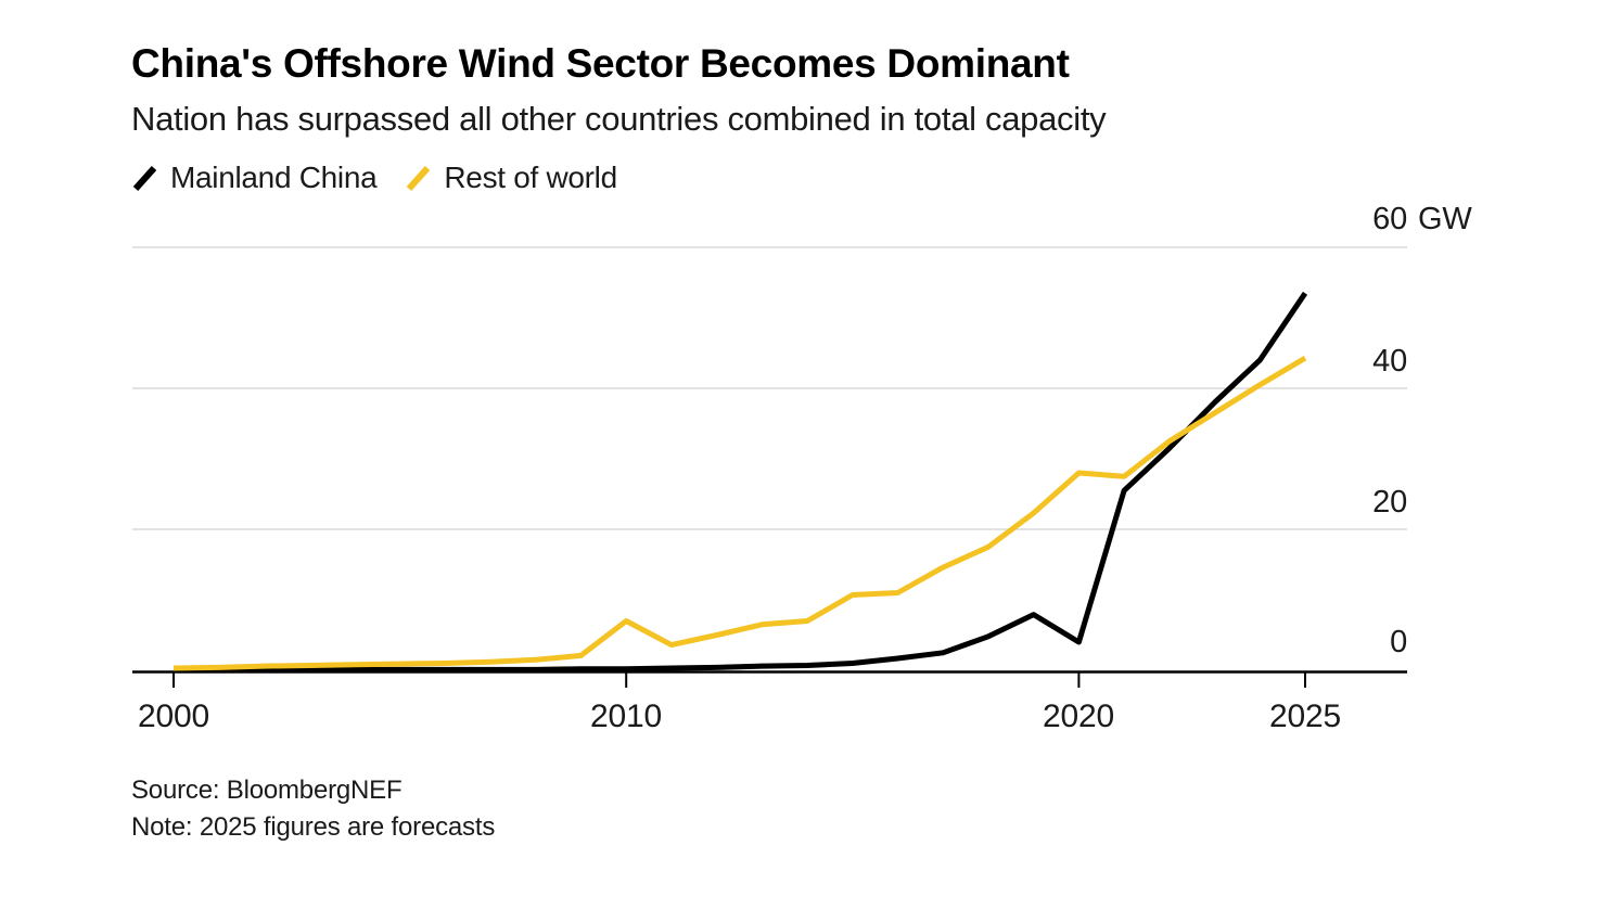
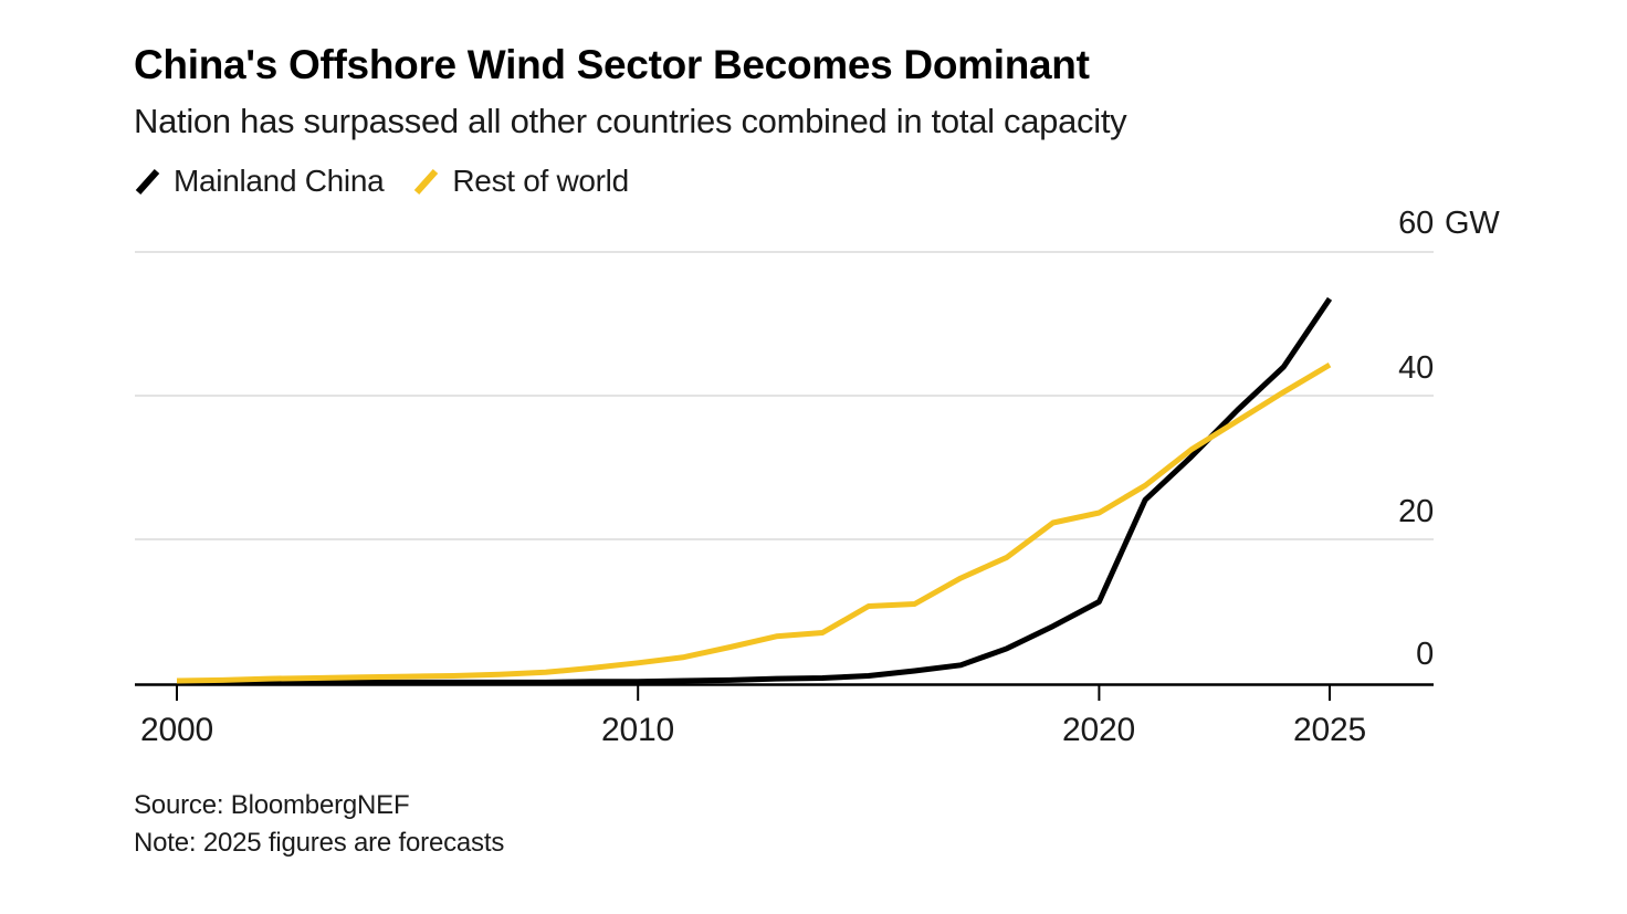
Rest of world/2010: 7 -> 3
Mainland China/2020: 4 -> 11
Rest of world/2020: 28 -> 24
